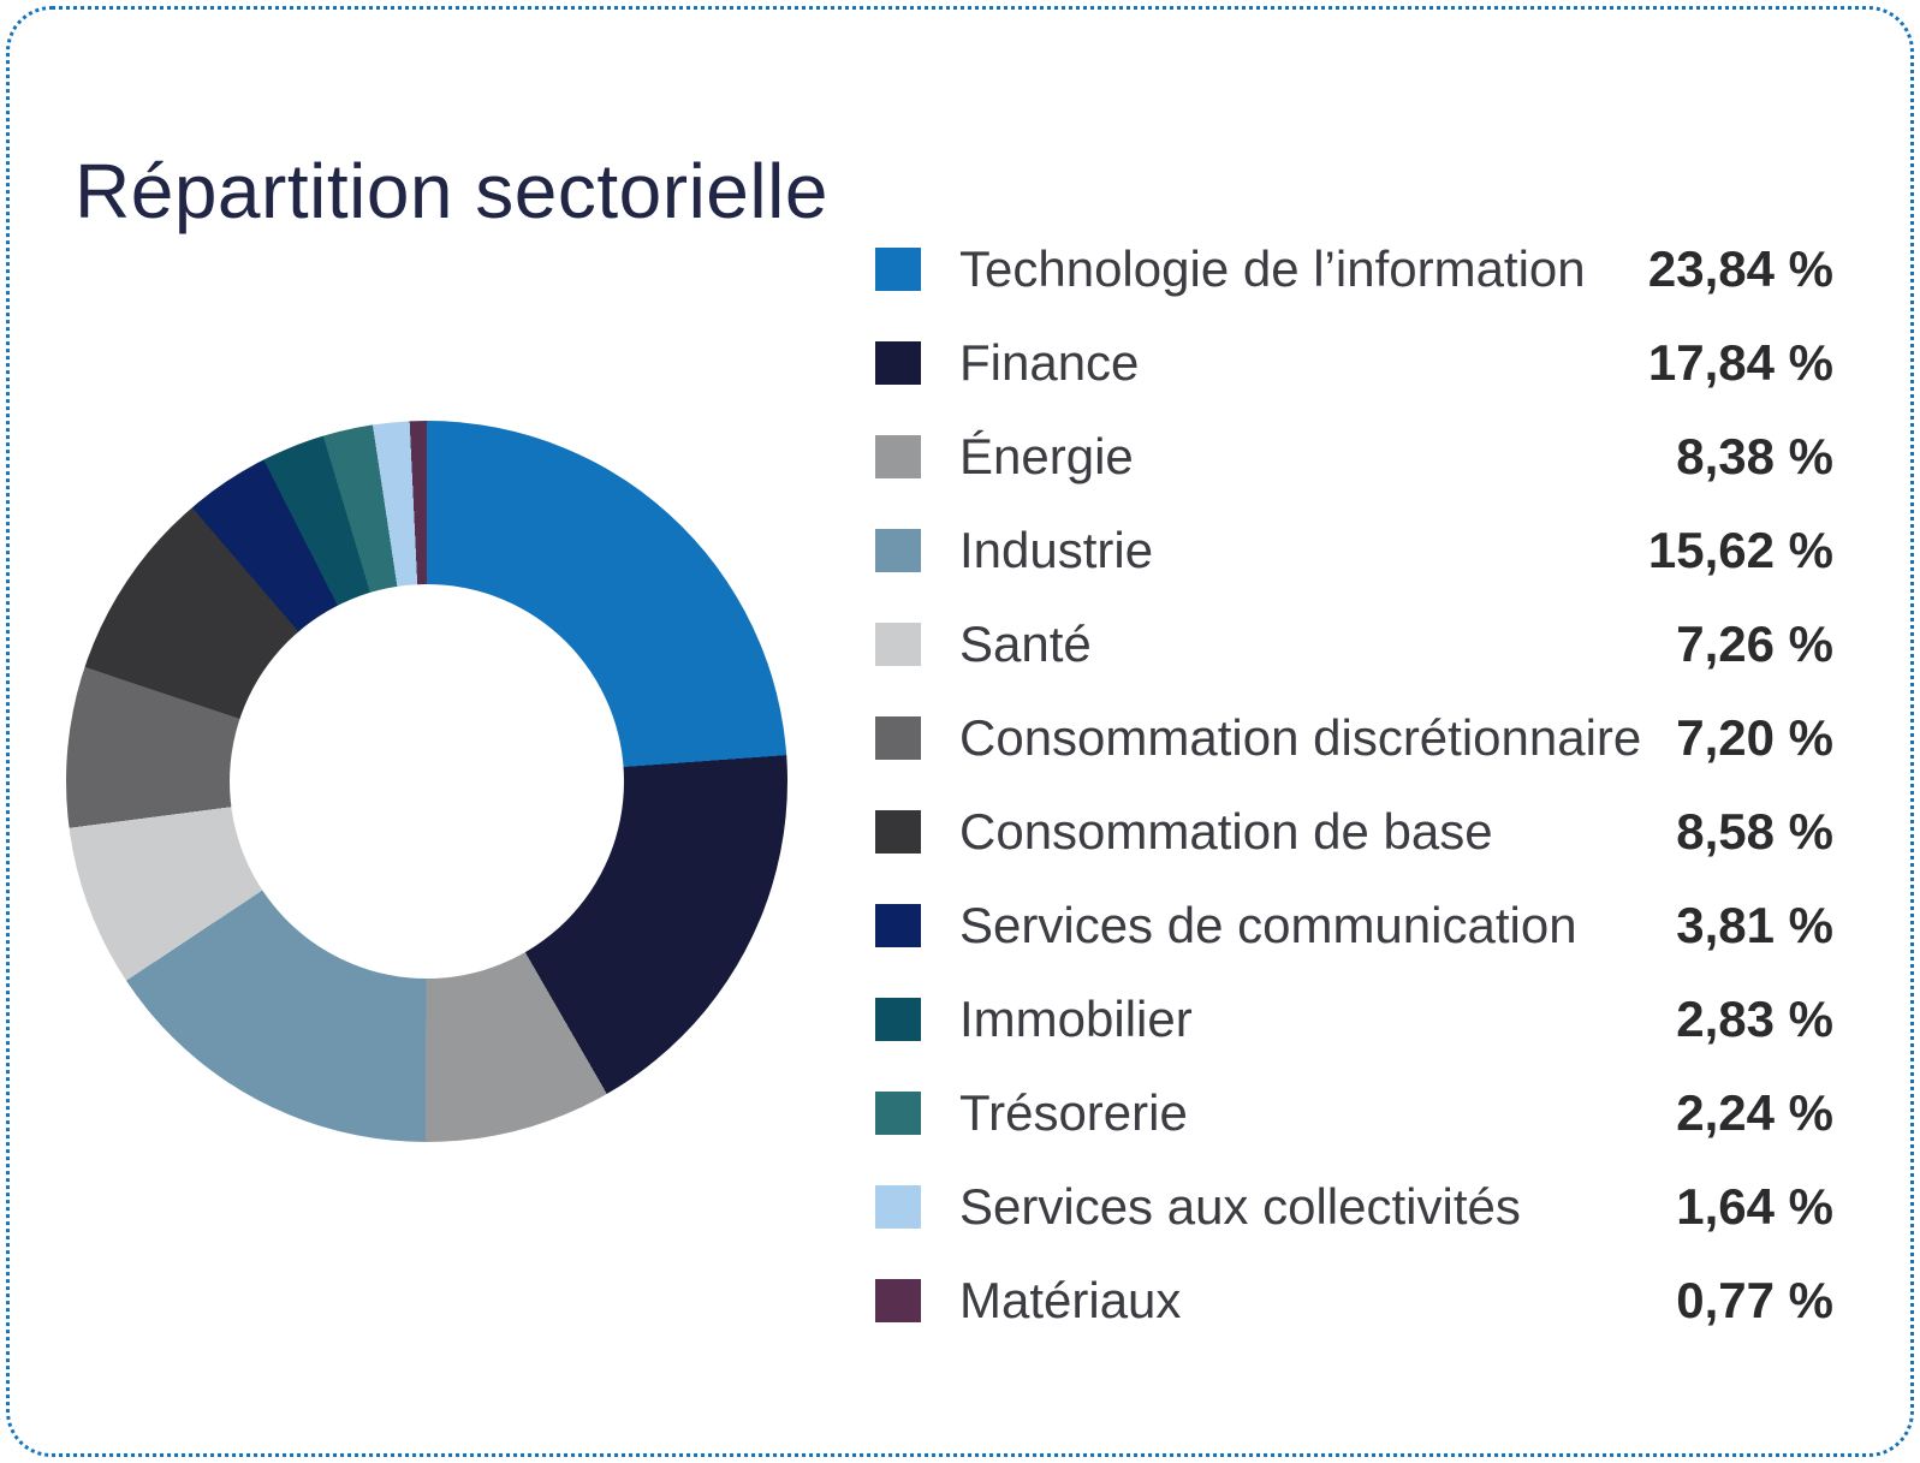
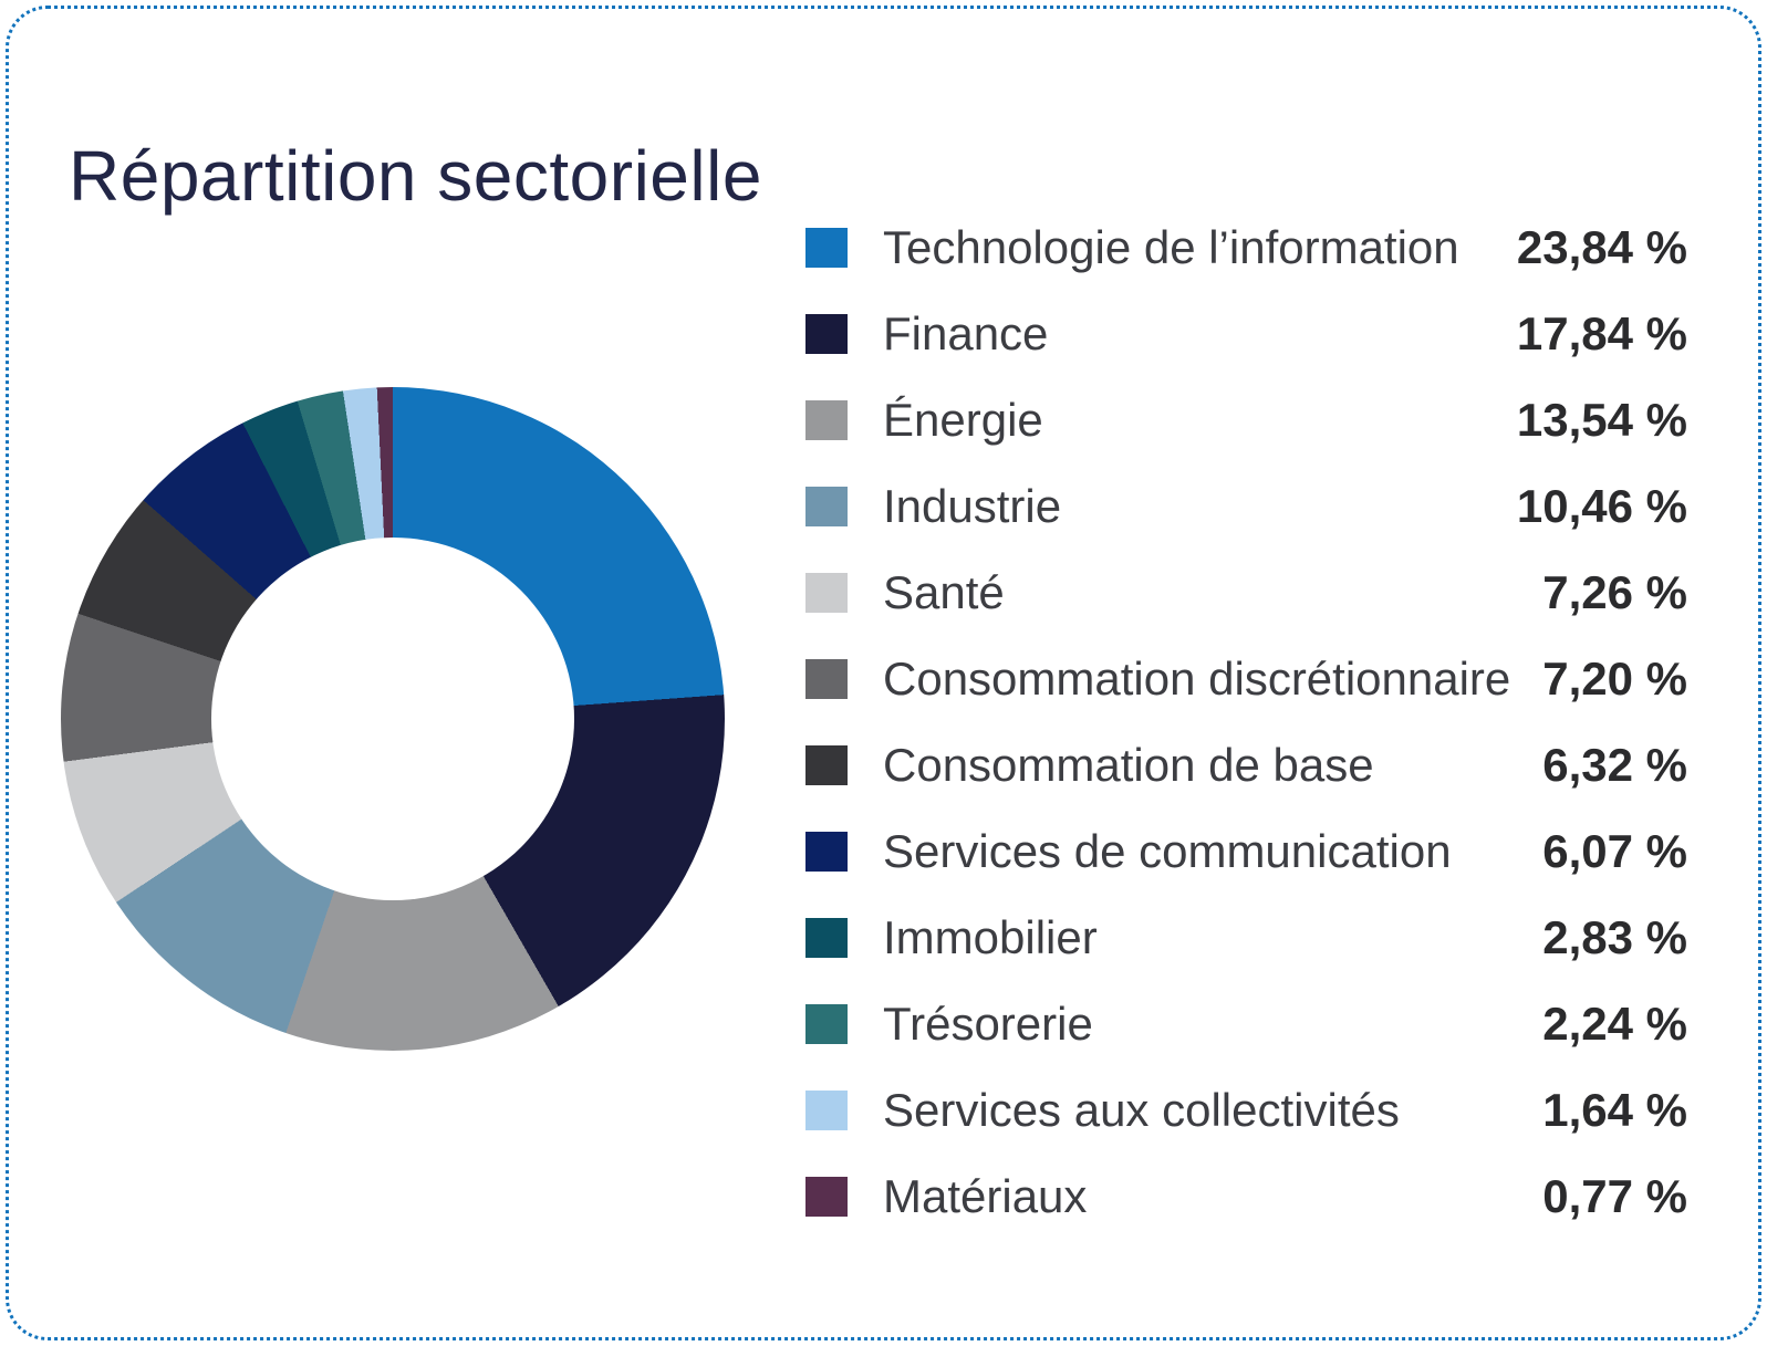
Énergie: 8,38 -> 13,54
Industrie: 15,62 -> 10,46
Consommation de base: 8,58 -> 6,32
Services de communication: 3,81 -> 6,07
